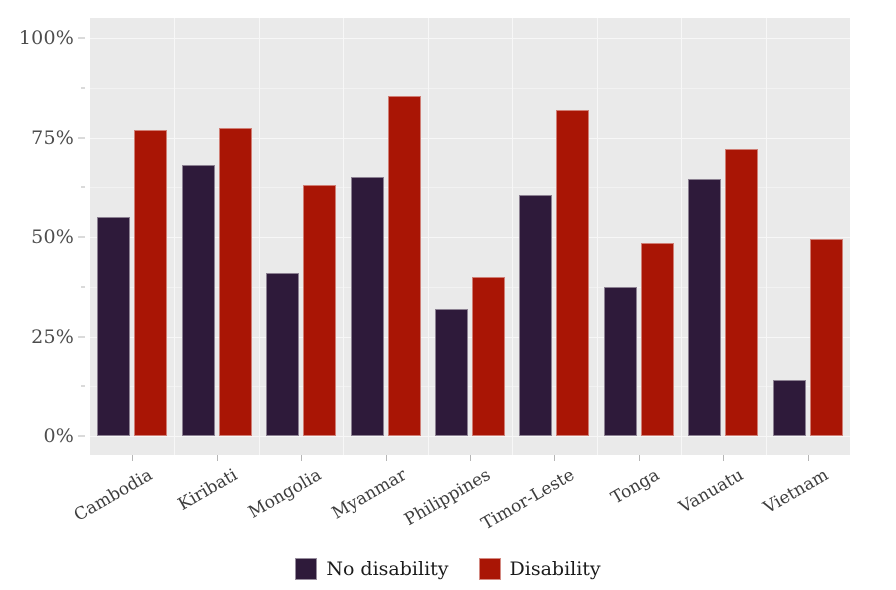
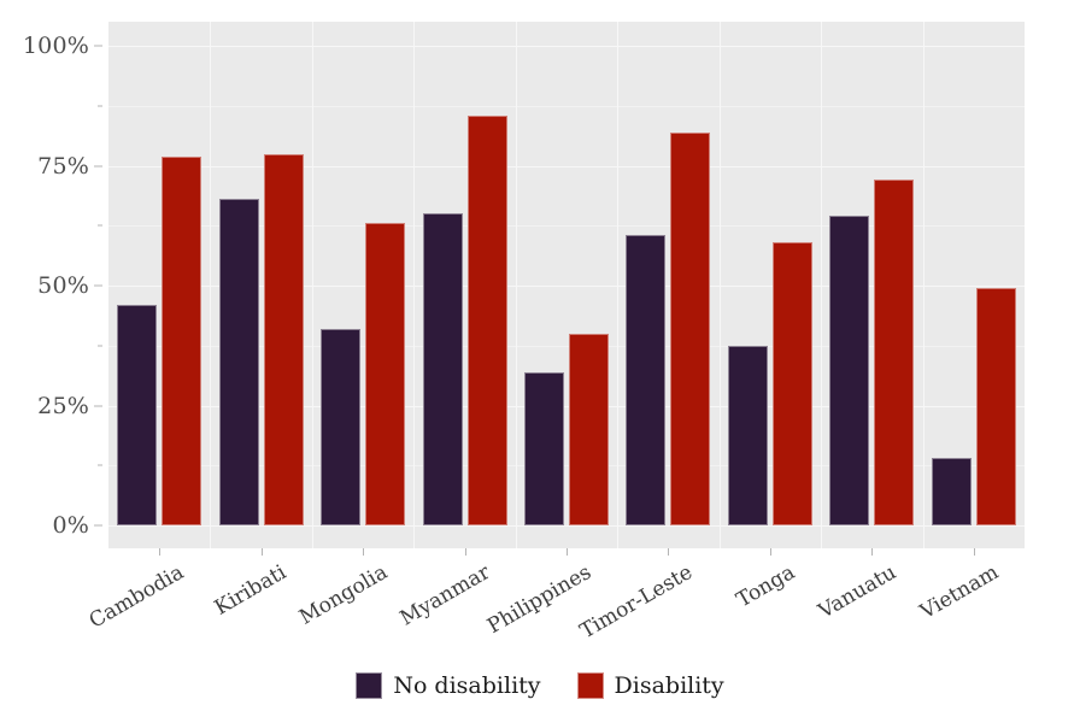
No disability/Cambodia: 55% -> 46%
Disability/Tonga: 48% -> 59%
